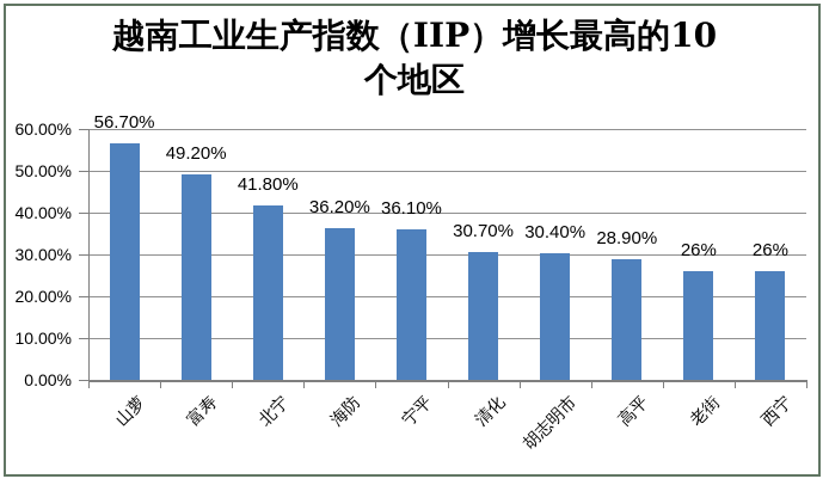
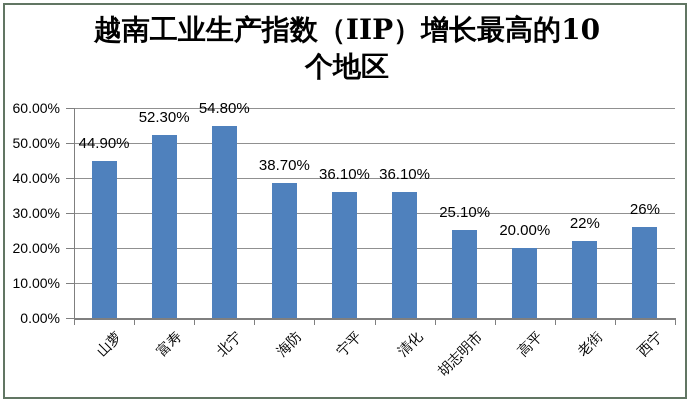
山萝: 56.70% -> 44.90%
富寿: 49.20% -> 52.30%
北宁: 41.80% -> 54.80%
海防: 36.20% -> 38.70%
清化: 30.70% -> 36.10%
胡志明市: 30.40% -> 25.10%
高平: 28.90% -> 20.00%
老街: 26% -> 22%
